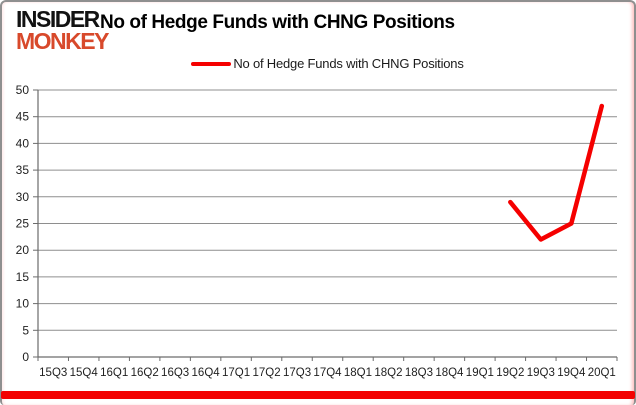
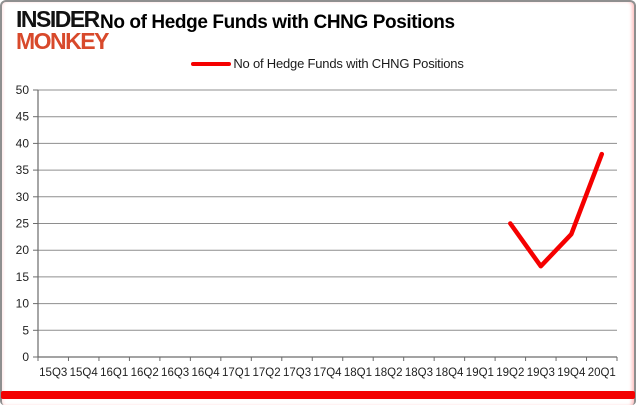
19Q2: 29 -> 25
19Q3: 22 -> 17
19Q4: 25 -> 23
20Q1: 47 -> 38
